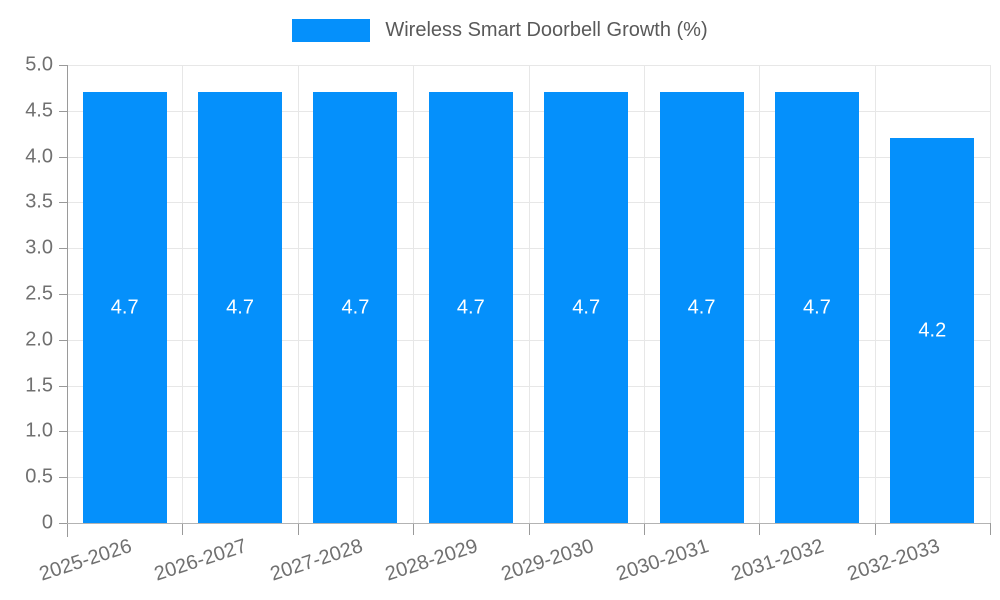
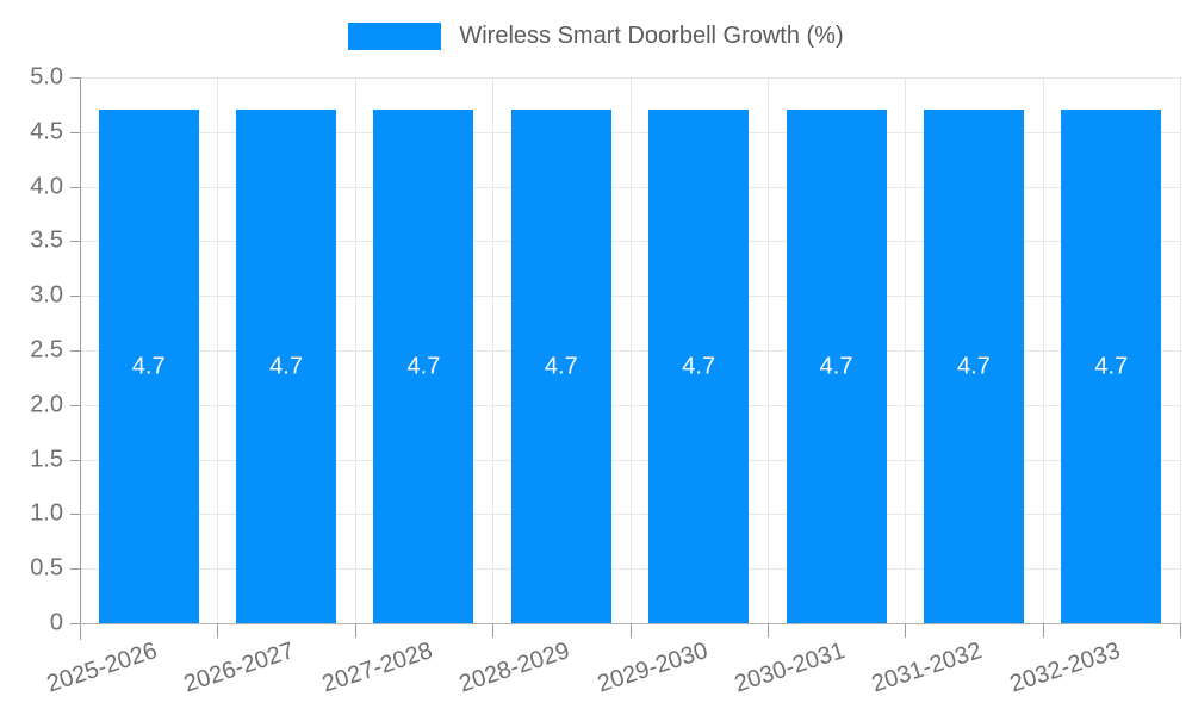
2032-2033: 4.2 -> 4.7
